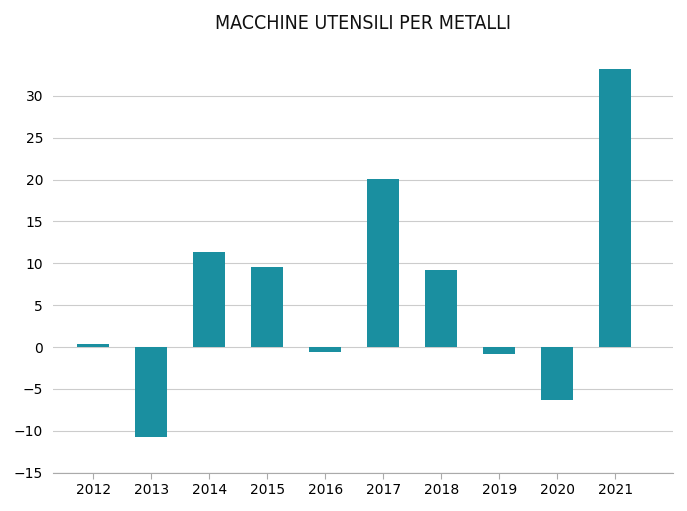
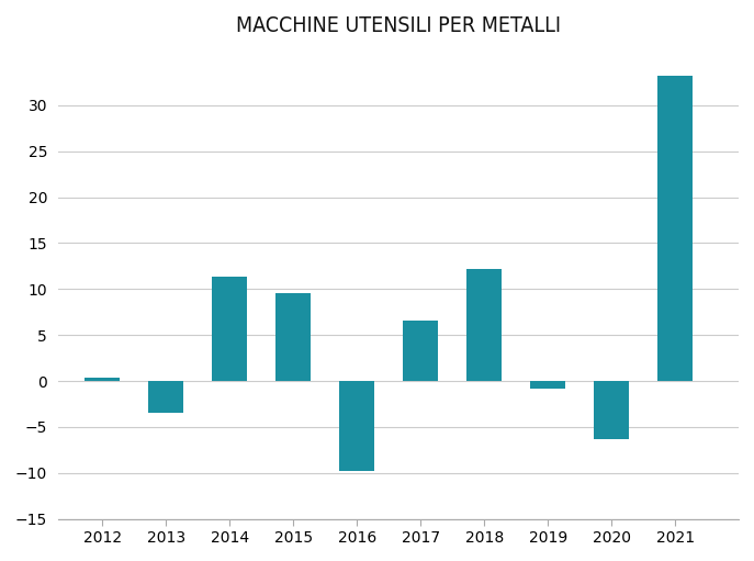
2013: -10.7 -> -3.4
2016: -0.6 -> -9.8
2017: 20.1 -> 6.6
2018: 9.2 -> 12.2
